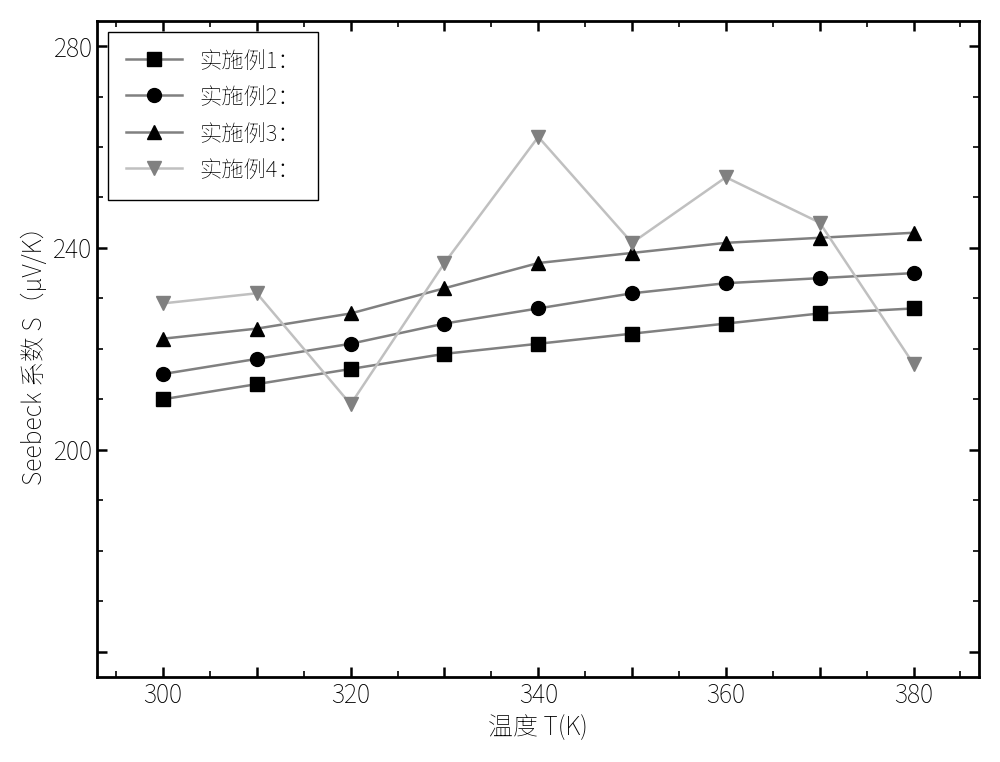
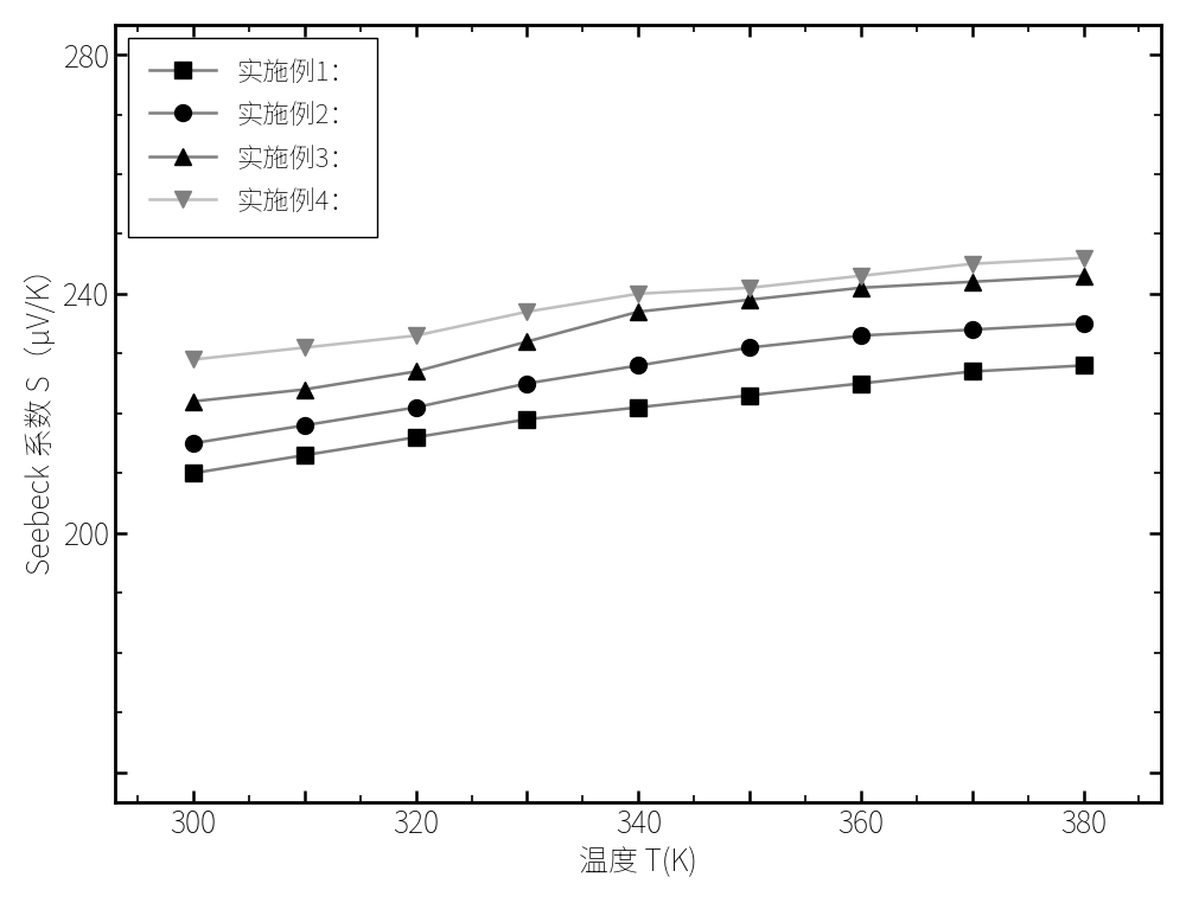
实施例4：/320: 209 -> 233
实施例4：/340: 262 -> 240
实施例4：/360: 254 -> 243
实施例4：/380: 217 -> 246
